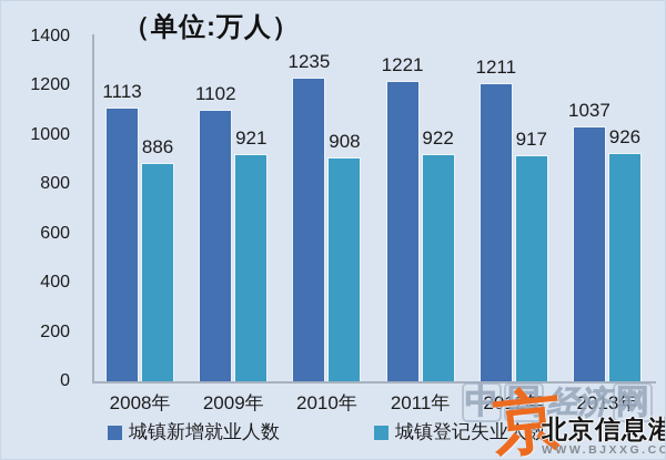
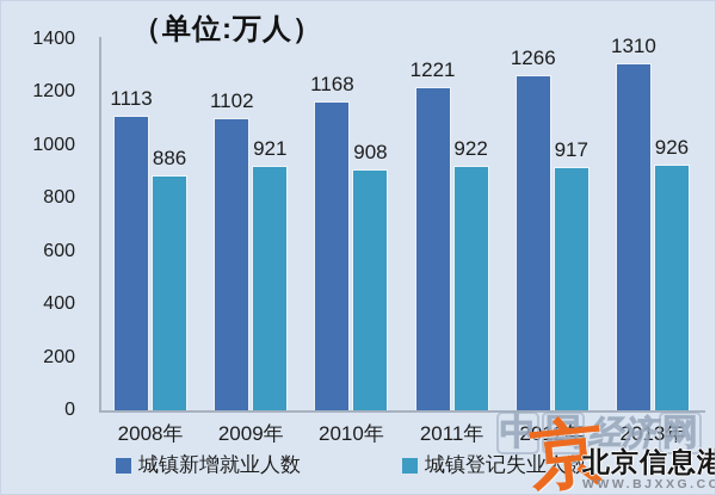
城镇新增就业人数/2010年: 1235 -> 1168
城镇新增就业人数/2012年: 1211 -> 1266
城镇新增就业人数/2013年: 1037 -> 1310
